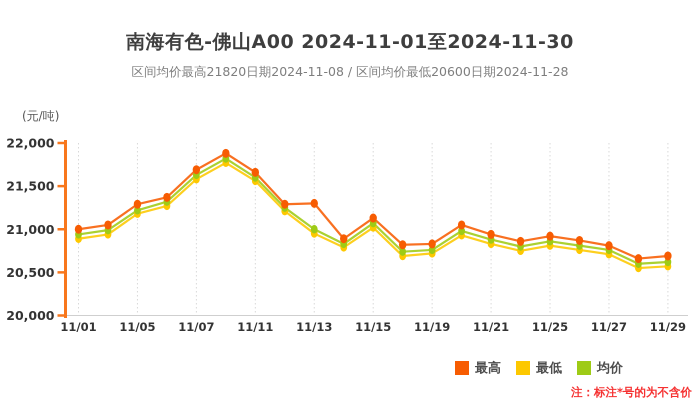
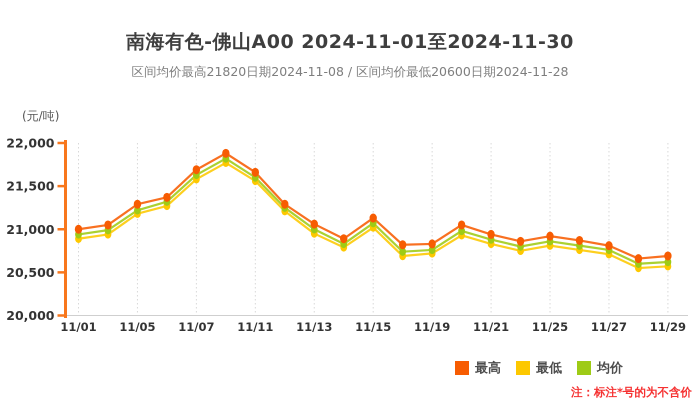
最高/11/13: 21300 -> 21100
